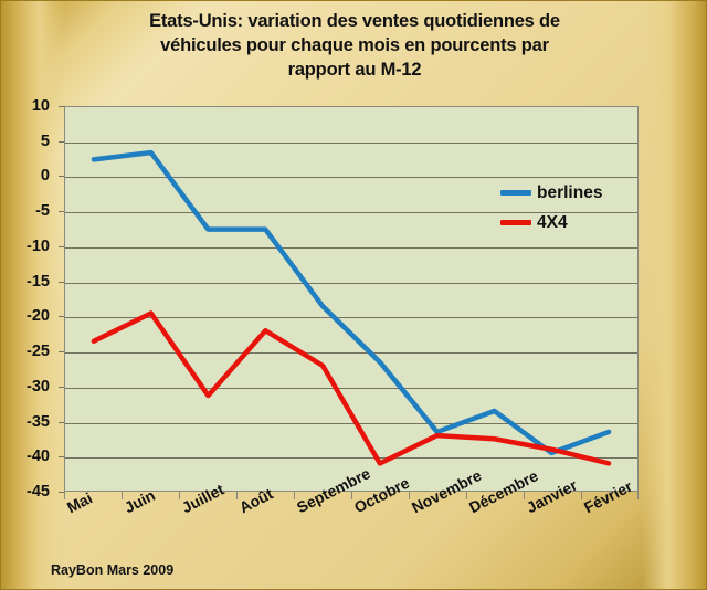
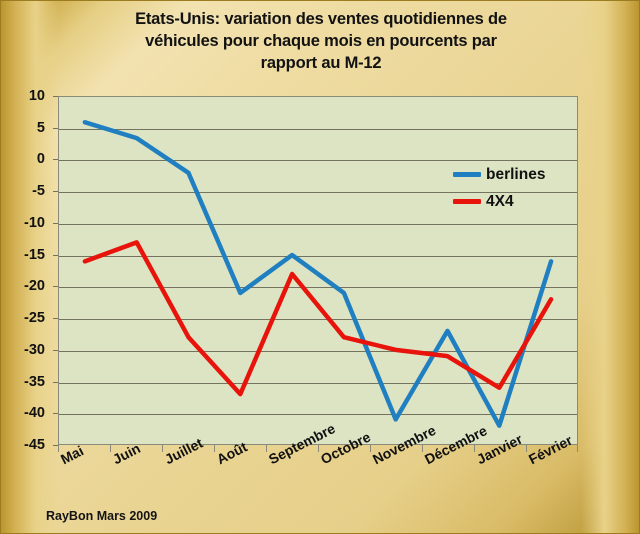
berlines/Mai: 2 -> 6
4X4/Mai: -24 -> -16
4X4/Juin: -20 -> -13
berlines/Juillet: -8 -> -2
4X4/Juillet: -31 -> -28
berlines/Août: -8 -> -21
4X4/Août: -22 -> -37
berlines/Septembre: -18 -> -15
4X4/Septembre: -27 -> -18
berlines/Octobre: -26 -> -21
4X4/Octobre: -41 -> -28
berlines/Novembre: -36 -> -41
4X4/Novembre: -37 -> -30
berlines/Décembre: -34 -> -27
4X4/Décembre: -38 -> -31
berlines/Janvier: -40 -> -42
4X4/Janvier: -39 -> -36
berlines/Février: -36 -> -16
4X4/Février: -41 -> -22
